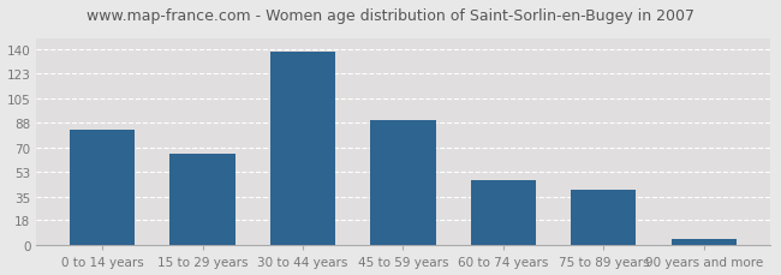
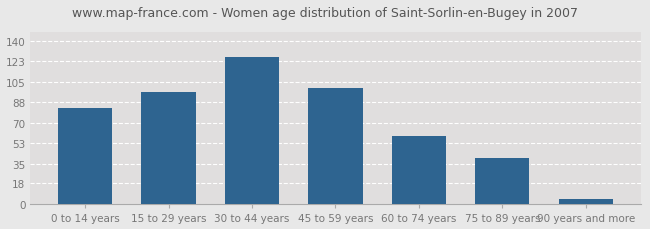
15 to 29 years: 66 -> 97
30 to 44 years: 139 -> 127
45 to 59 years: 90 -> 100
60 to 74 years: 47 -> 59
